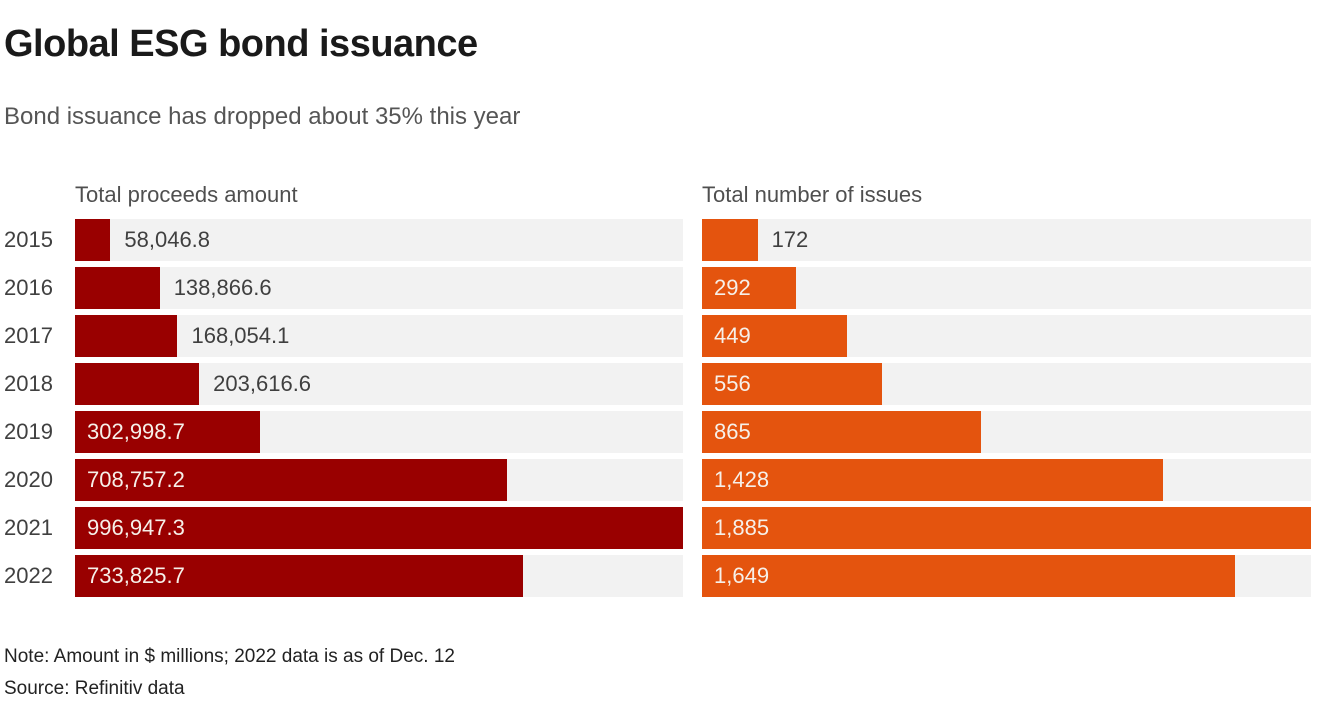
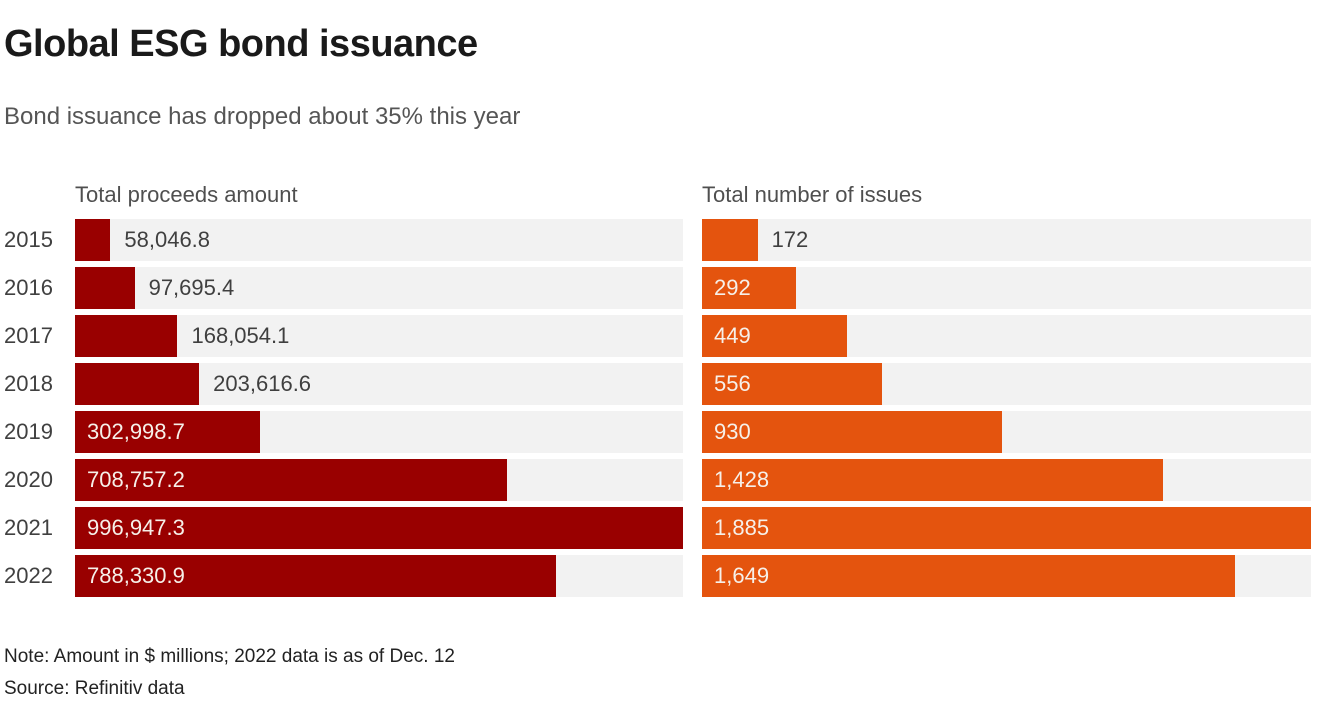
Total proceeds amount/2016: 138,866.6 -> 97,695.4
Total proceeds amount/2022: 733,825.7 -> 788,330.9
Total number of issues/2019: 865 -> 930
